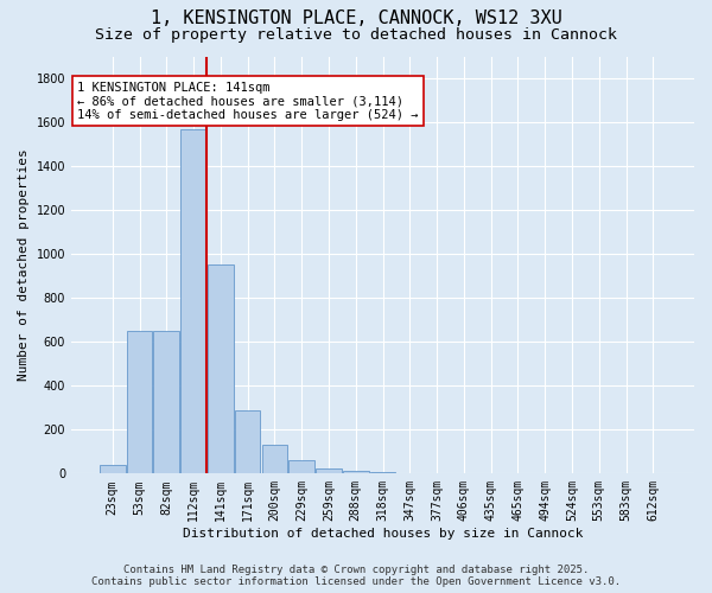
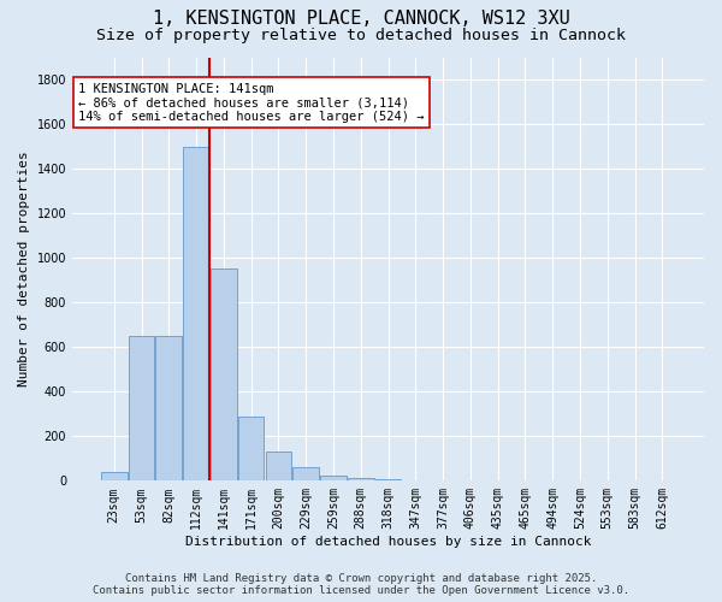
112sqm: 1570 -> 1500
